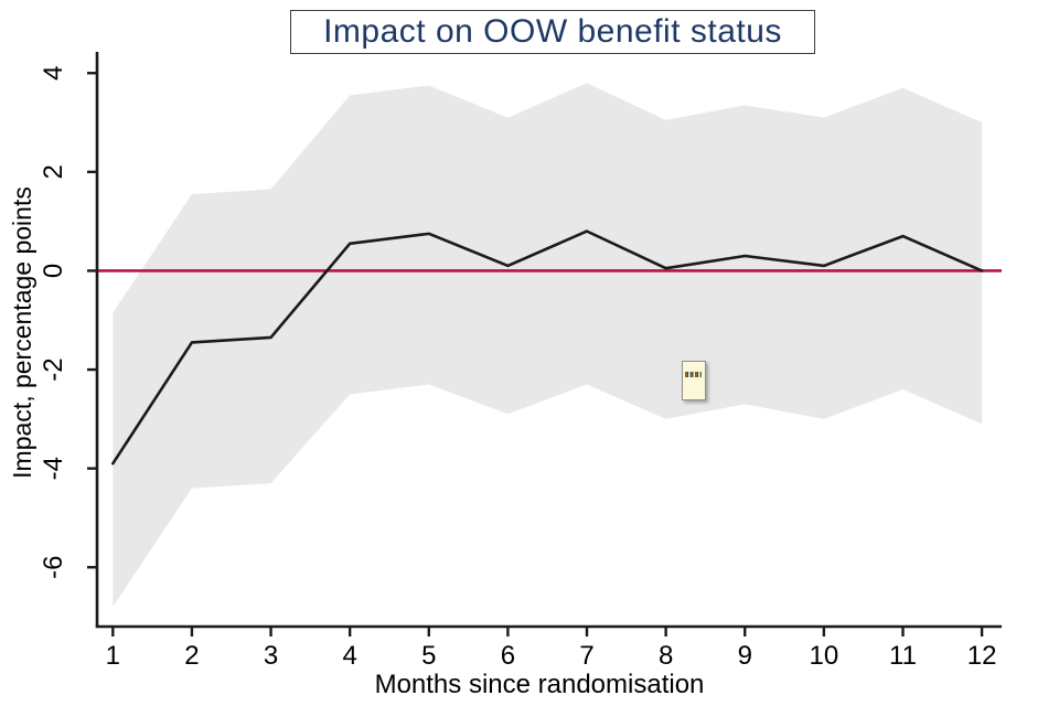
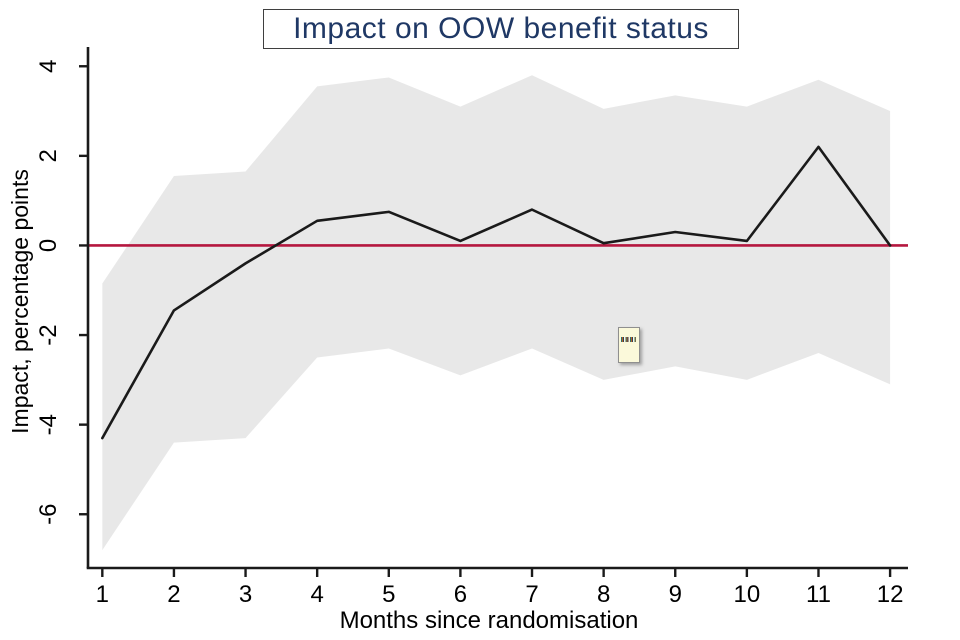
1: -3.9 -> -4.3
3: -1.4 -> -0.4
11: 0.7 -> 2.2
